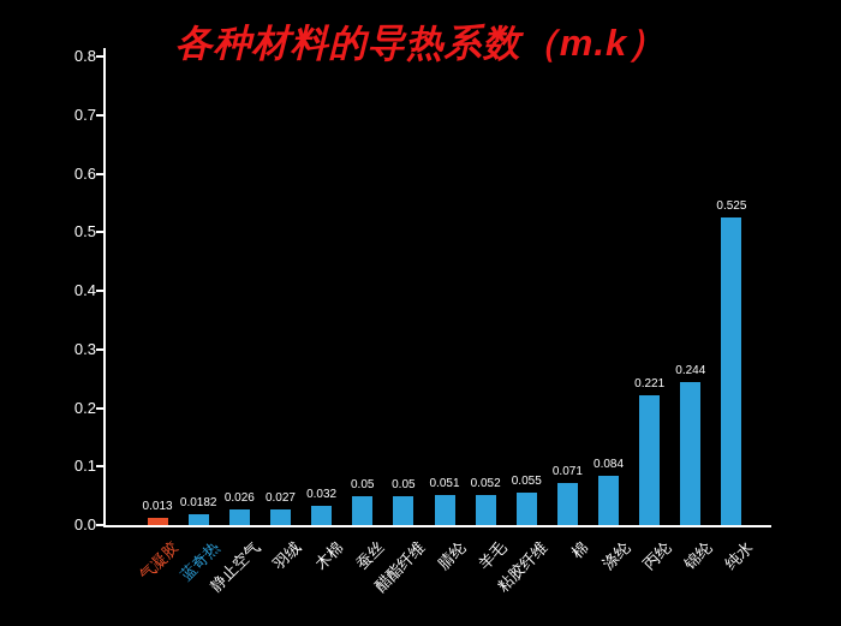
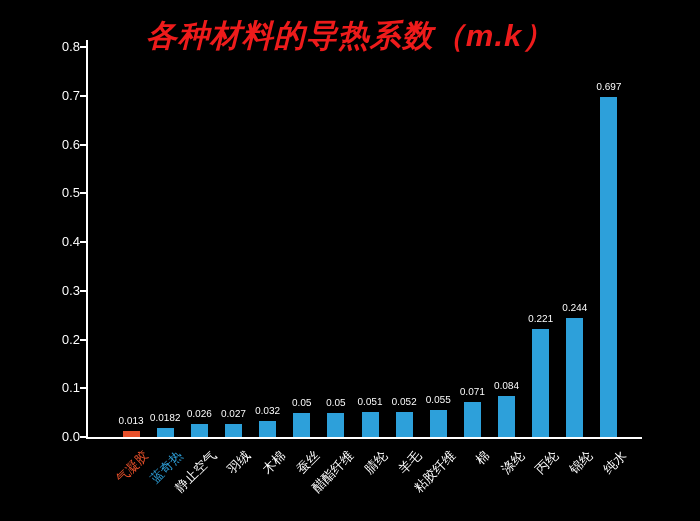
纯水: 0.525 -> 0.697
